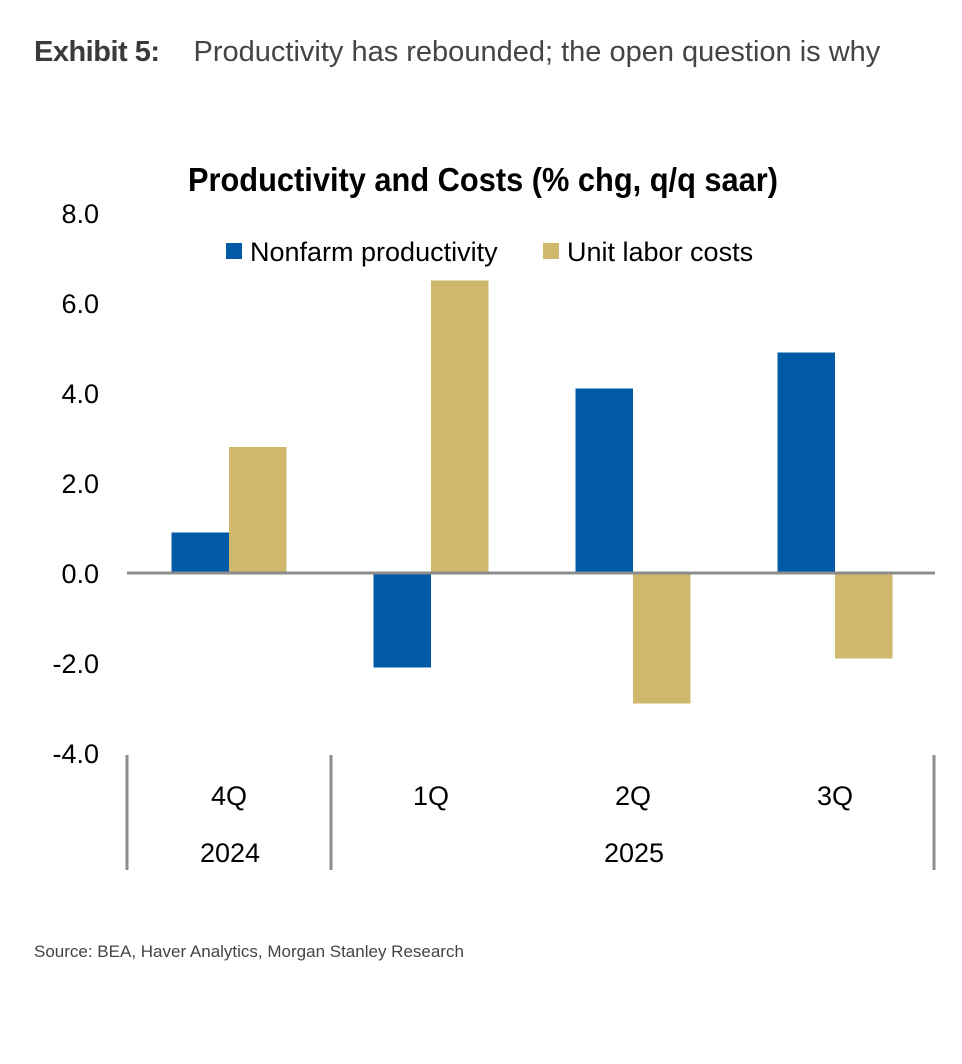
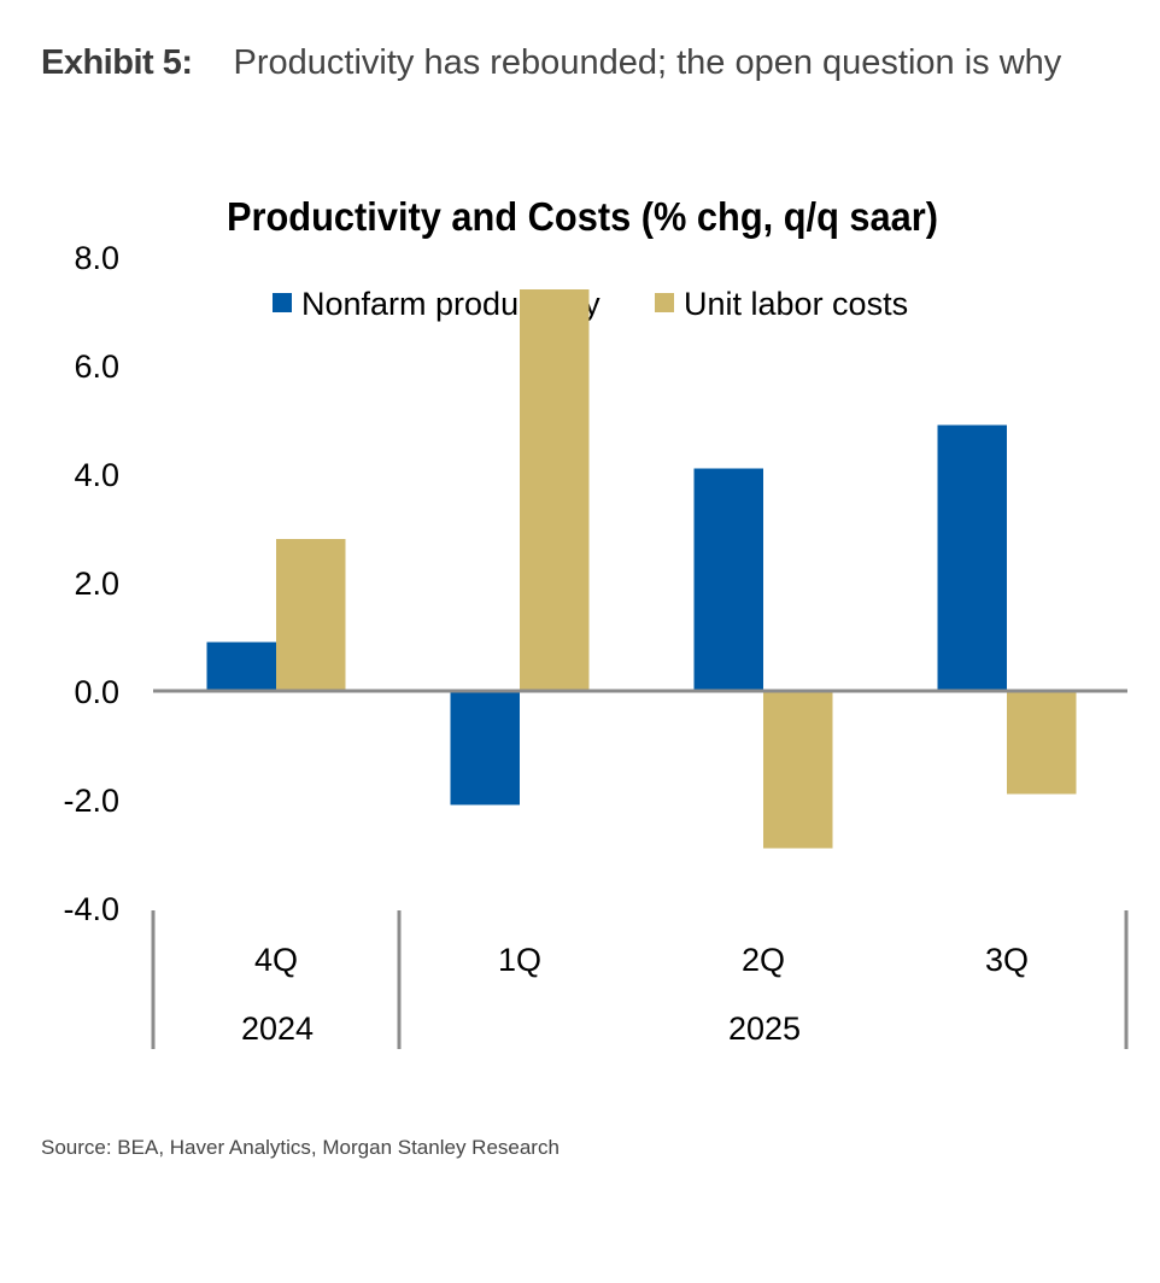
Unit labor costs/1Q: 6.5 -> 7.4
